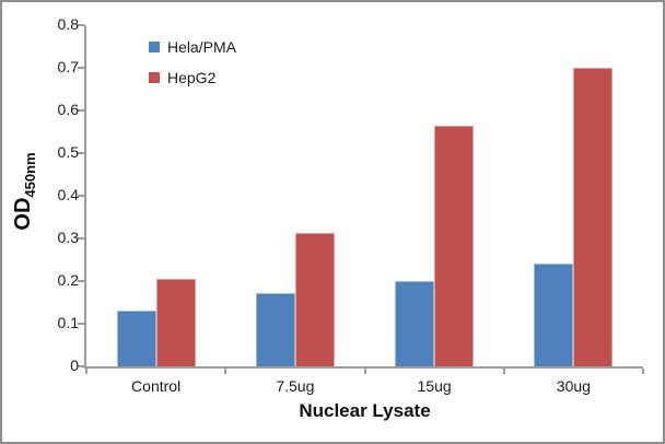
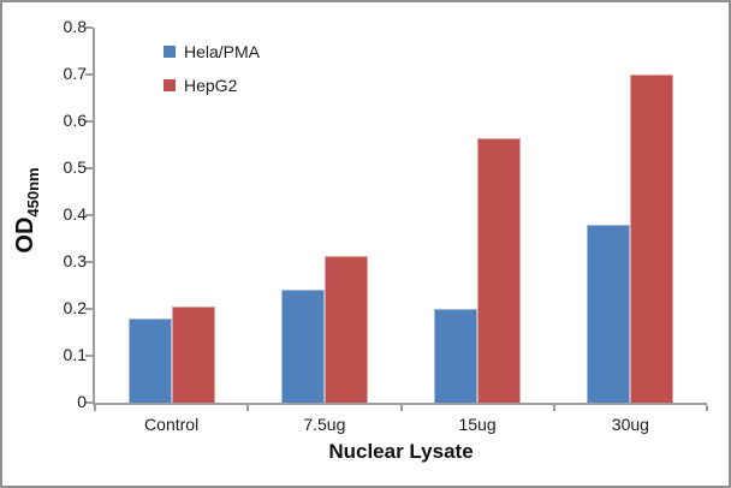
Hela/PMA/Control: 0.13 -> 0.18
Hela/PMA/7.5ug: 0.17 -> 0.24
Hela/PMA/30ug: 0.24 -> 0.38
